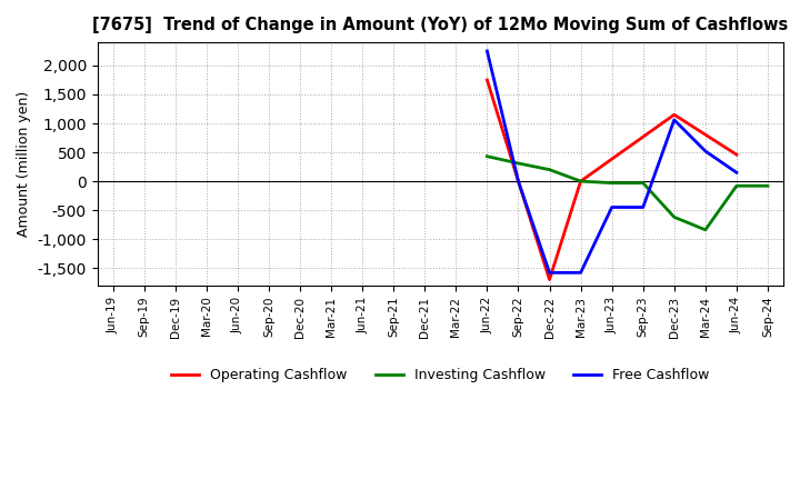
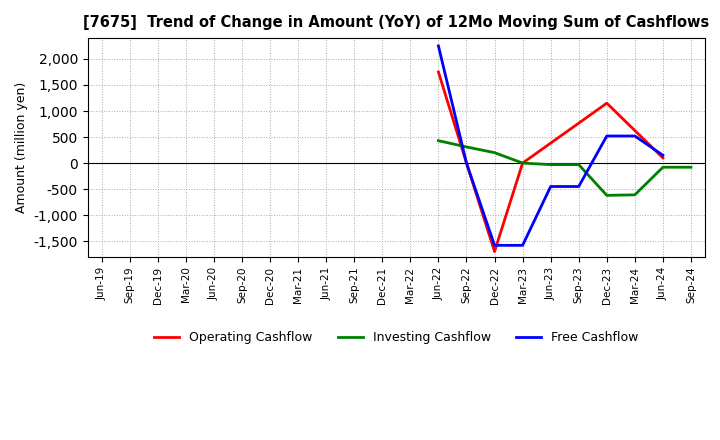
Free Cashflow/Dec-23: 1,060 -> 520
Investing Cashflow/Mar-24: -840 -> -610
Operating Cashflow/Jun-24: 460 -> 100
